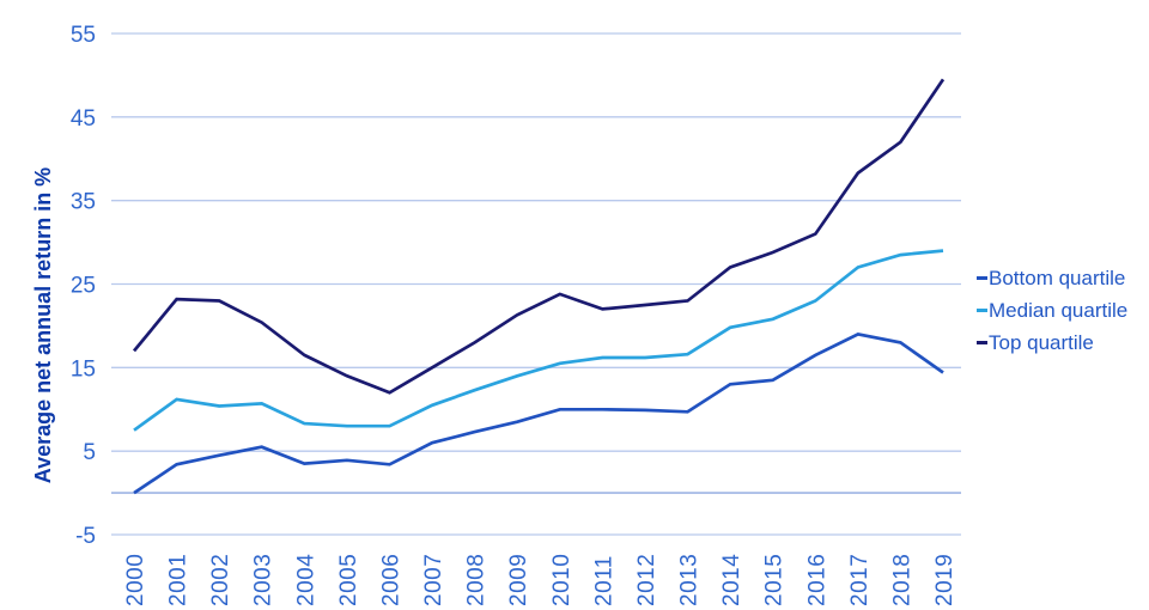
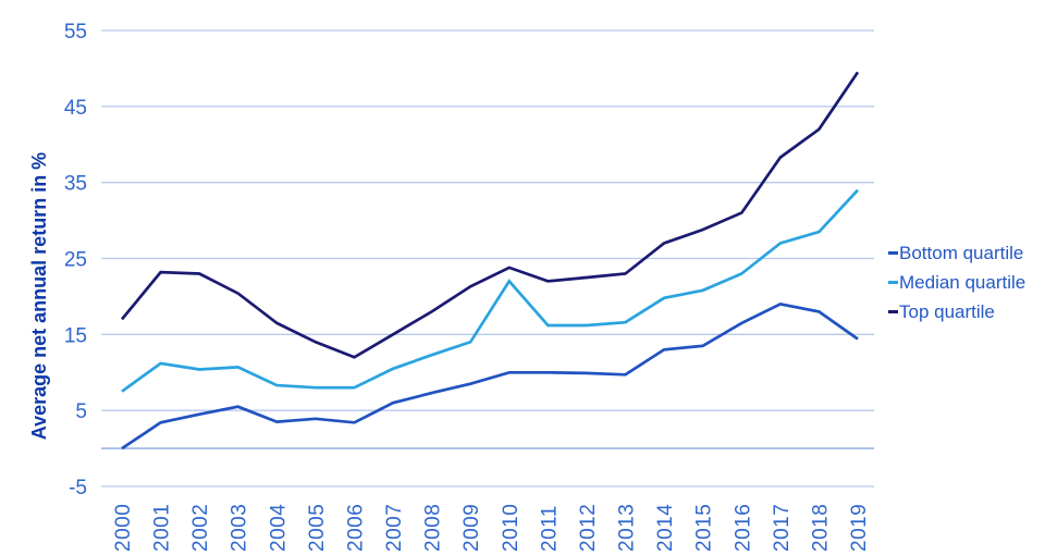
Median quartile/2010: 16 -> 22
Median quartile/2019: 29 -> 34
